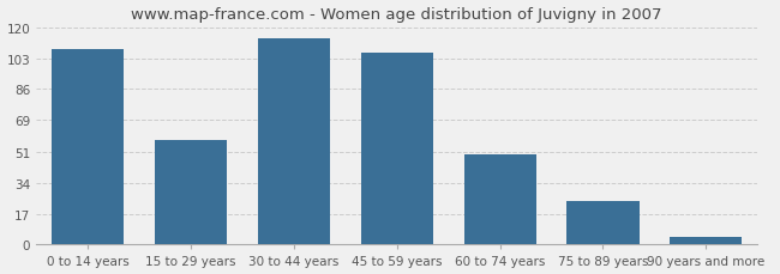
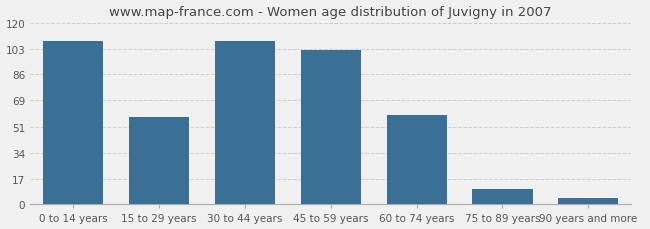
30 to 44 years: 114 -> 108
45 to 59 years: 106 -> 102
60 to 74 years: 50 -> 59
75 to 89 years: 24 -> 10
